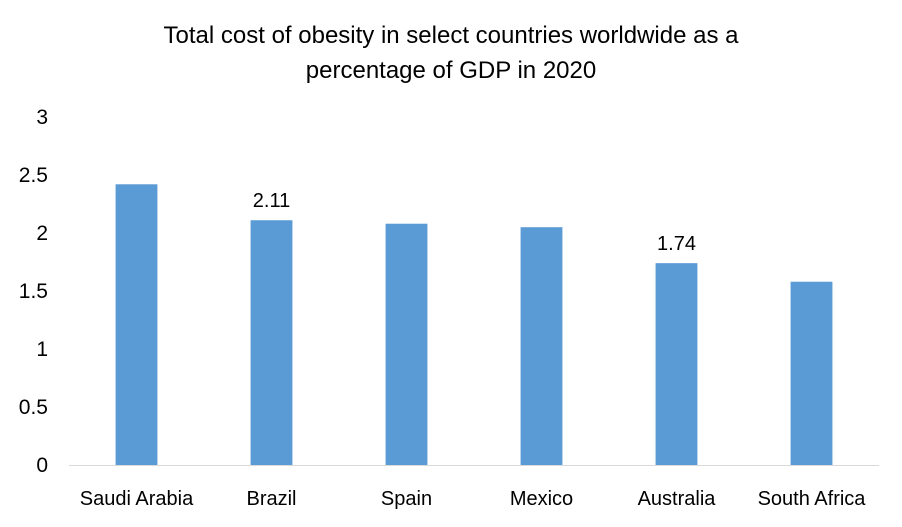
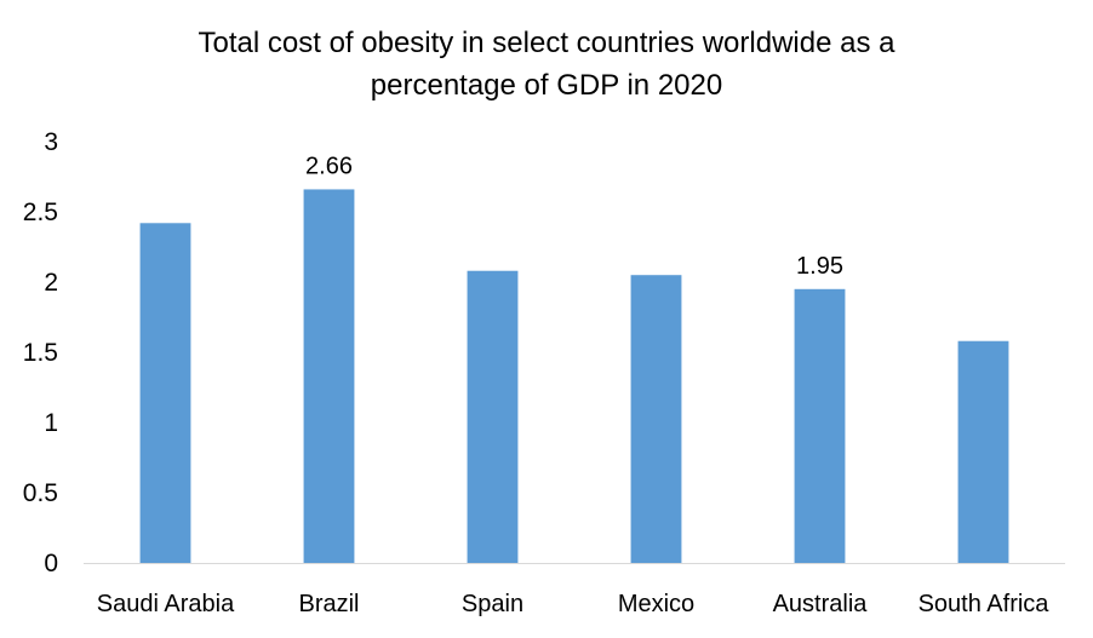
Brazil: 2.11 -> 2.66
Australia: 1.74 -> 1.95
